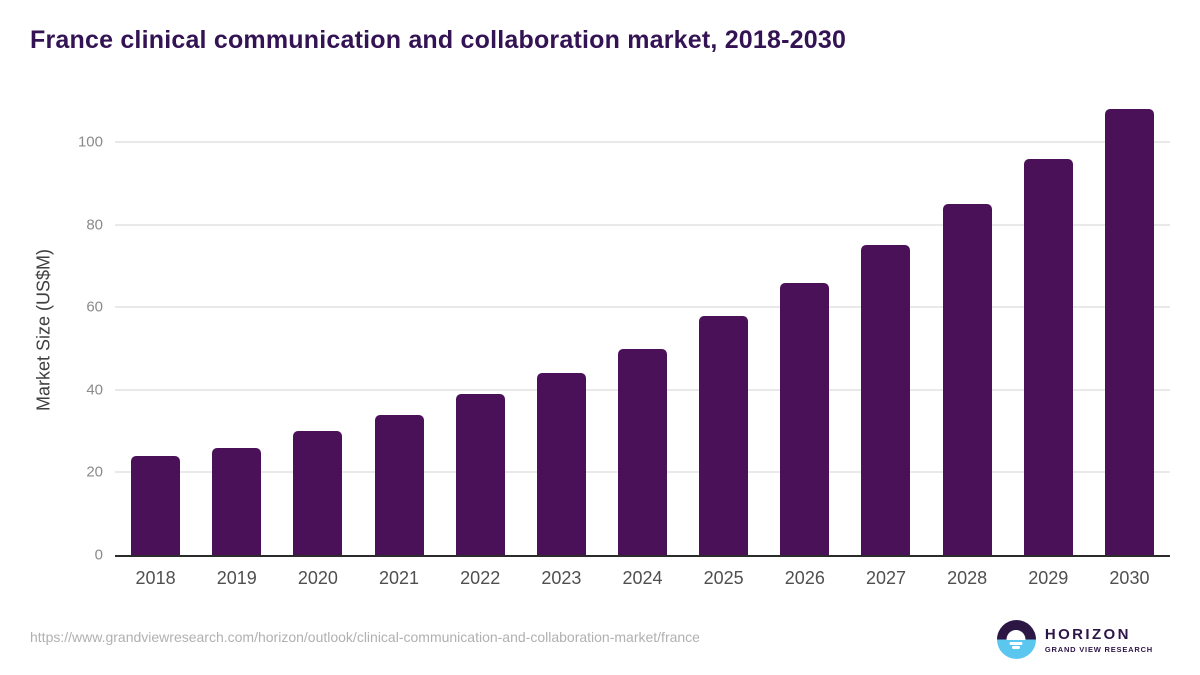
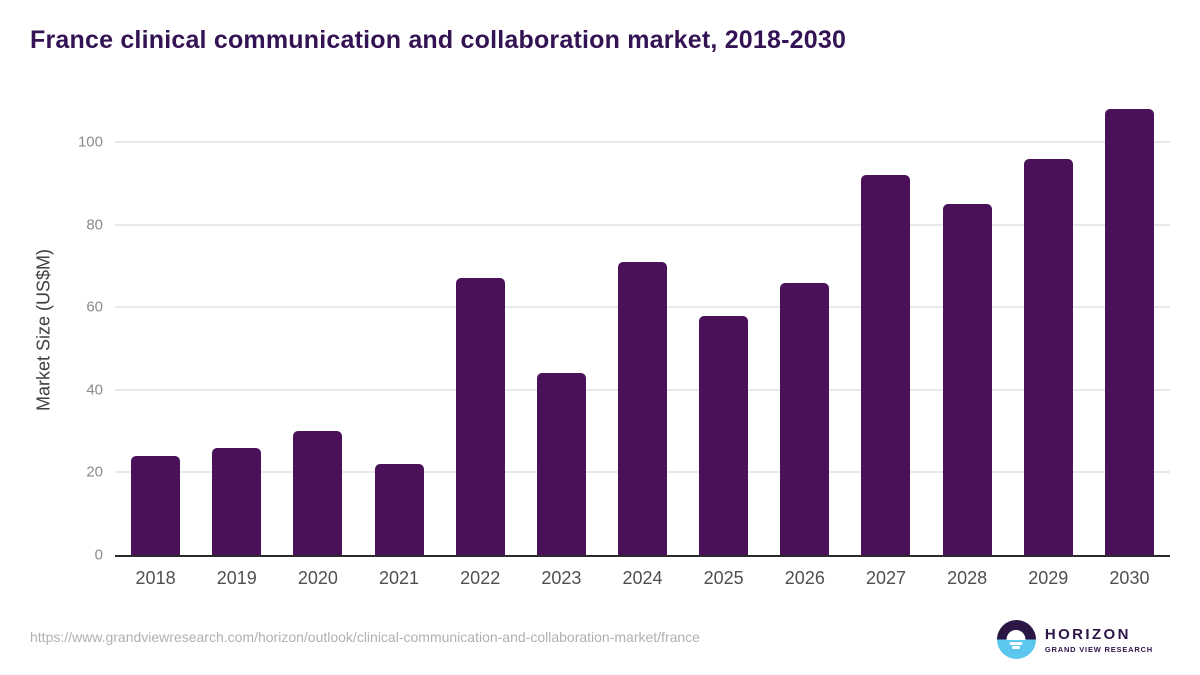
2021: 34 -> 22
2022: 39 -> 67
2024: 50 -> 71
2027: 75 -> 92
